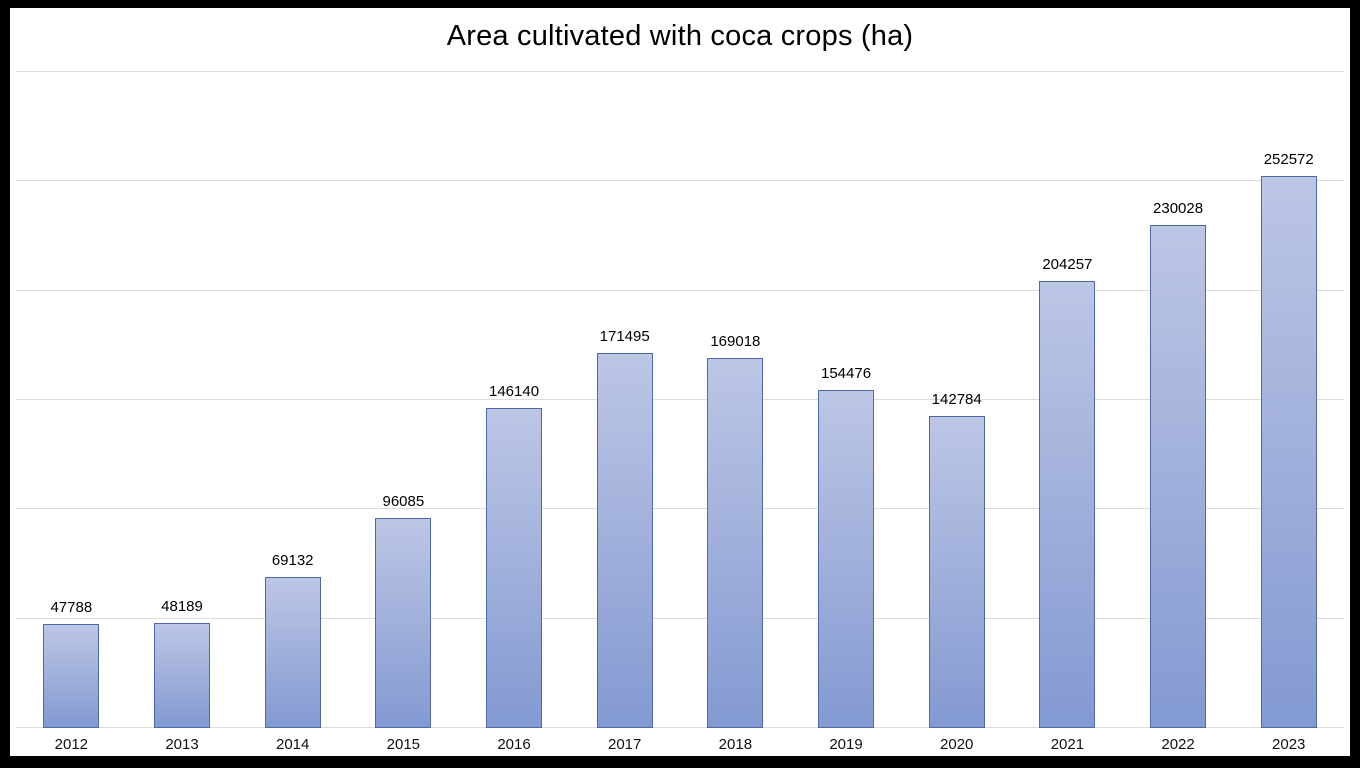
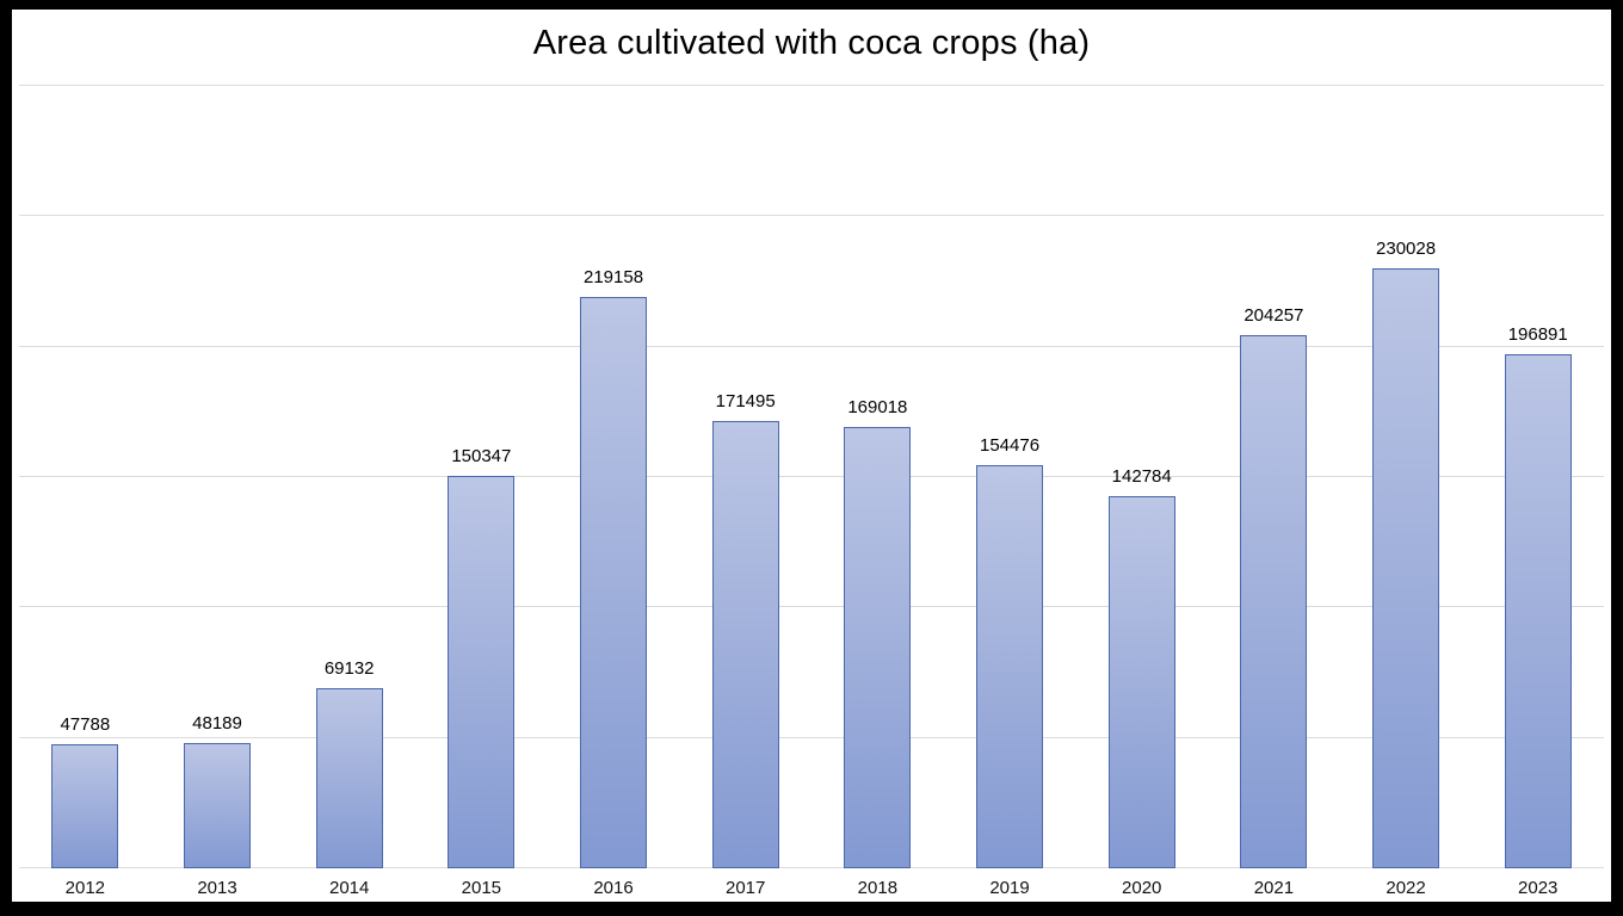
2015: 96085 -> 150347
2016: 146140 -> 219158
2023: 252572 -> 196891
